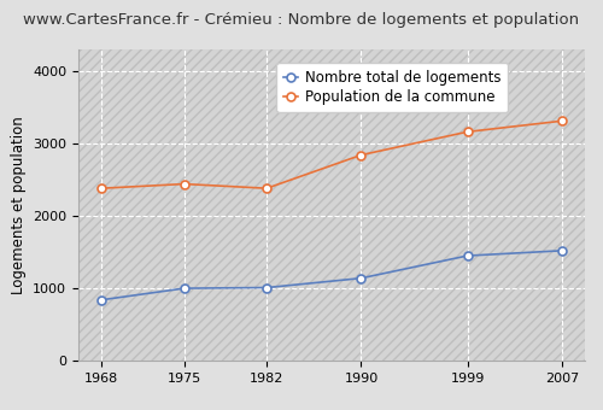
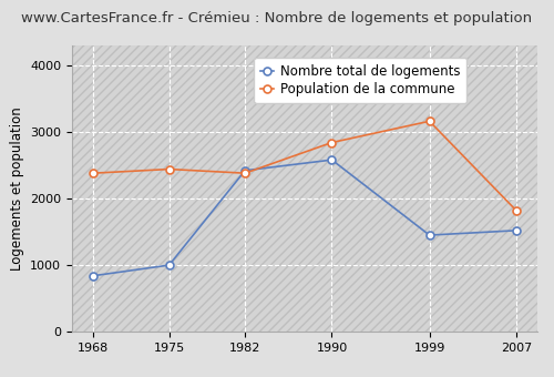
Nombre total de logements/1982: 1010 -> 2420
Nombre total de logements/1990: 1140 -> 2580
Population de la commune/2007: 3310 -> 1820
